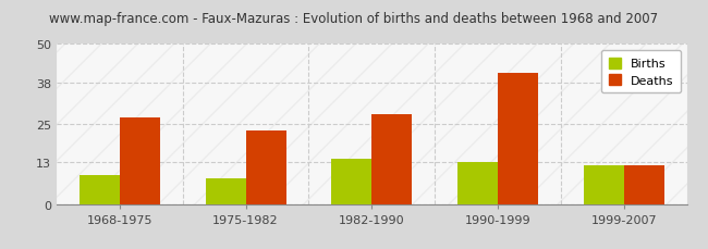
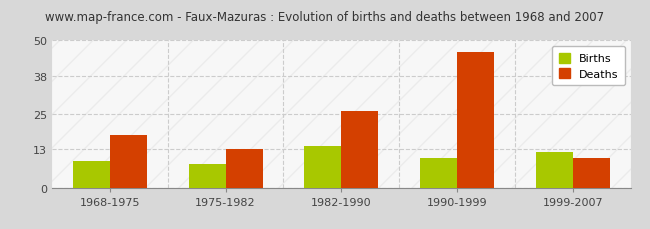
Deaths/1968-1975: 27 -> 18
Deaths/1975-1982: 23 -> 13
Deaths/1982-1990: 28 -> 26
Births/1990-1999: 13 -> 10
Deaths/1990-1999: 41 -> 46
Deaths/1999-2007: 12 -> 10
